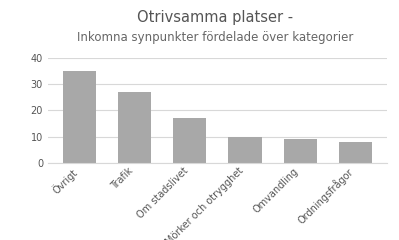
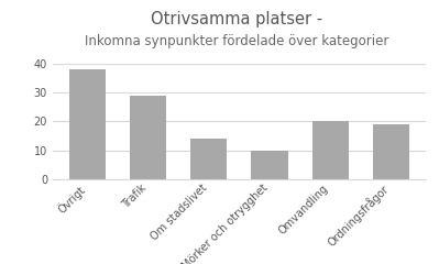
Övrigt: 35 -> 38
Trafik: 27 -> 29
Om stadslivet: 17 -> 14
Omvandling: 9 -> 20
Ordningsfrågor: 8 -> 19
